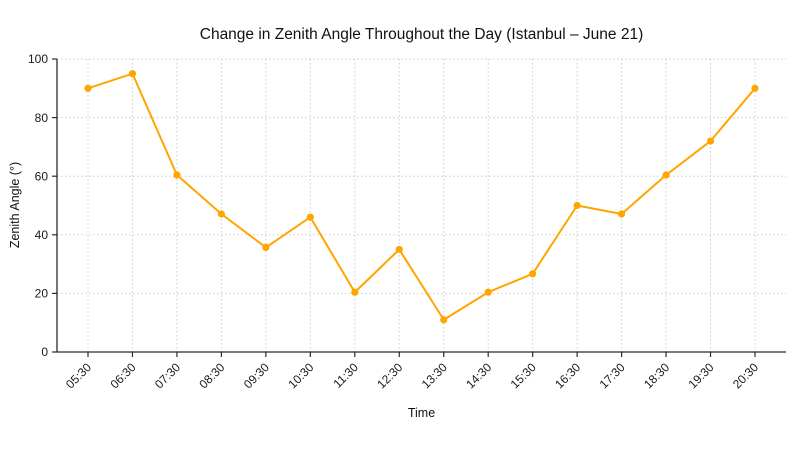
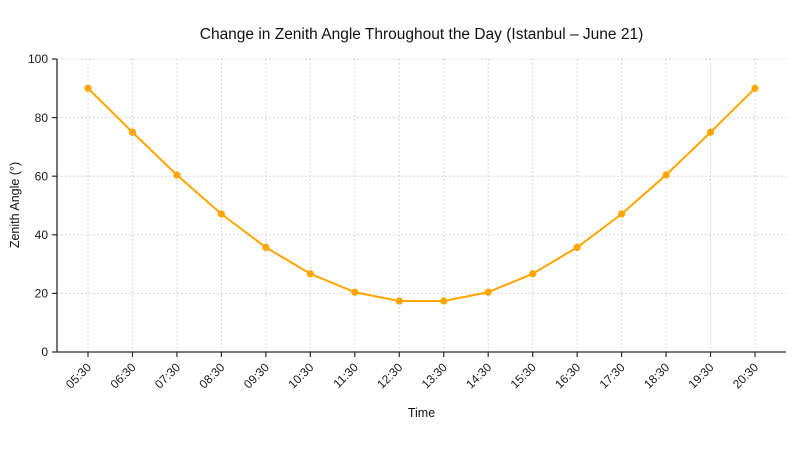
06:30: 95 -> 75
10:30: 46 -> 27
12:30: 35 -> 17
13:30: 11 -> 17
16:30: 50 -> 36
19:30: 72 -> 75
